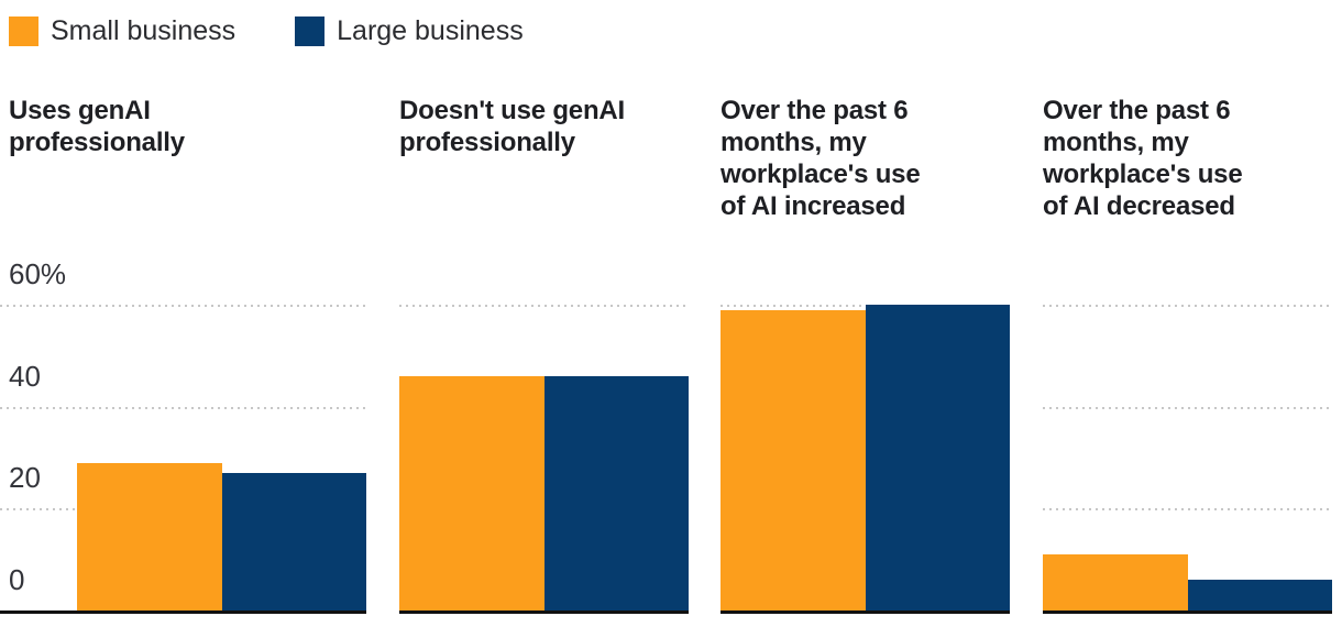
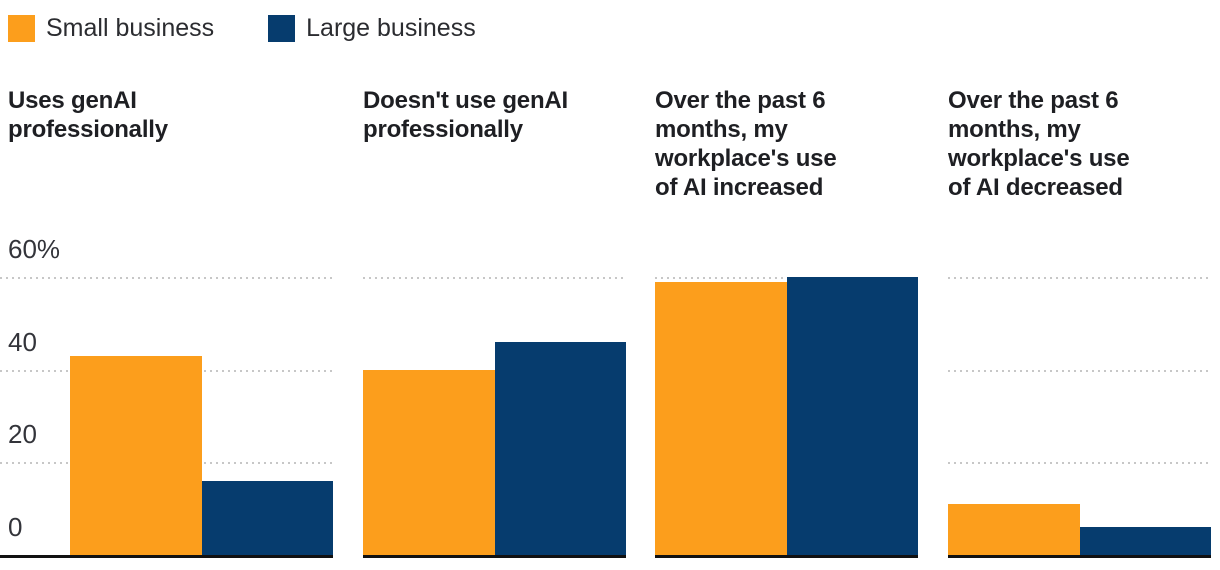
Small business/Uses genAI professionally: 29% -> 43%
Large business/Uses genAI professionally: 27% -> 16%
Small business/Doesn't use genAI professionally: 46% -> 40%
